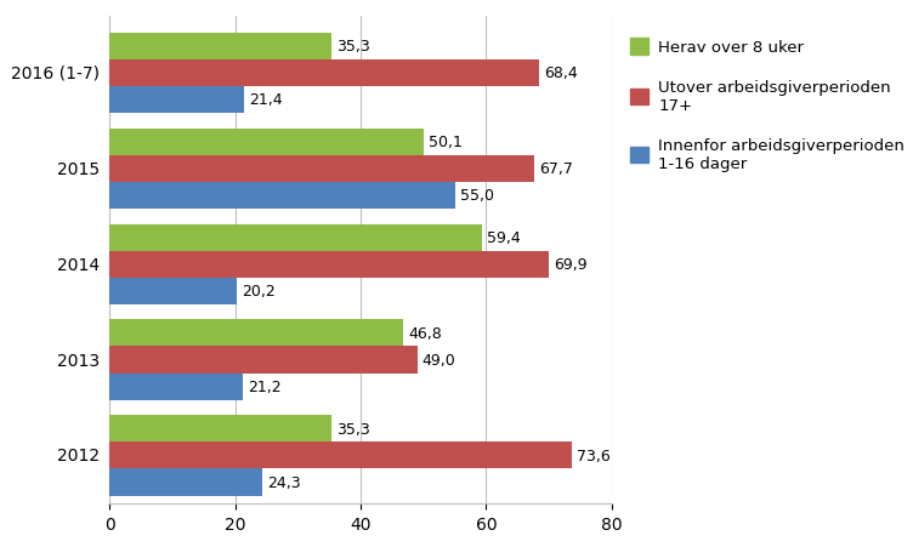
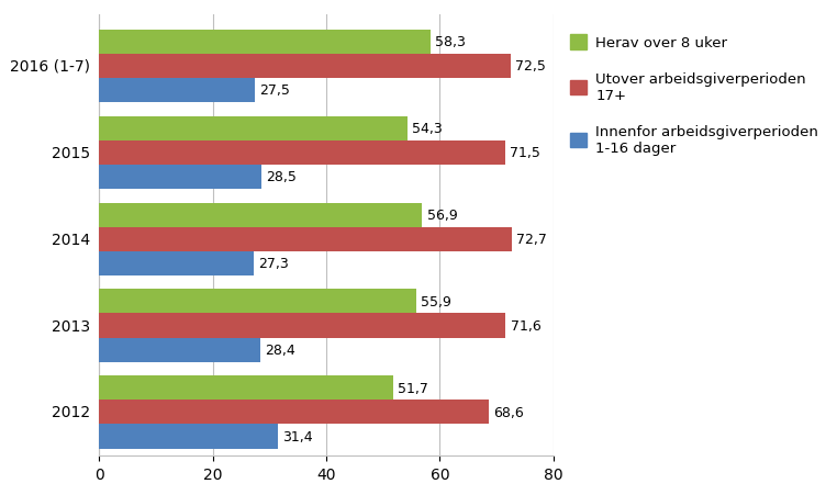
Herav over 8 uker/2016 (1-7): 35,3 -> 58,3
Utover arbeidsgiverperioden 17+/2016 (1-7): 68,4 -> 72,5
Innenfor arbeidsgiverperioden 1-16 dager/2016 (1-7): 21,4 -> 27,5
Herav over 8 uker/2015: 50,1 -> 54,3
Utover arbeidsgiverperioden 17+/2015: 67,7 -> 71,5
Innenfor arbeidsgiverperioden 1-16 dager/2015: 55,0 -> 28,5
Herav over 8 uker/2014: 59,4 -> 56,9
Utover arbeidsgiverperioden 17+/2014: 69,9 -> 72,7
Innenfor arbeidsgiverperioden 1-16 dager/2014: 20,2 -> 27,3
Herav over 8 uker/2013: 46,8 -> 55,9
Utover arbeidsgiverperioden 17+/2013: 49,0 -> 71,6
Innenfor arbeidsgiverperioden 1-16 dager/2013: 21,2 -> 28,4
Herav over 8 uker/2012: 35,3 -> 51,7
Utover arbeidsgiverperioden 17+/2012: 73,6 -> 68,6
Innenfor arbeidsgiverperioden 1-16 dager/2012: 24,3 -> 31,4
